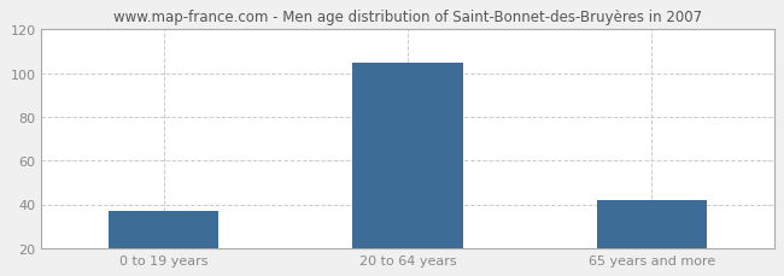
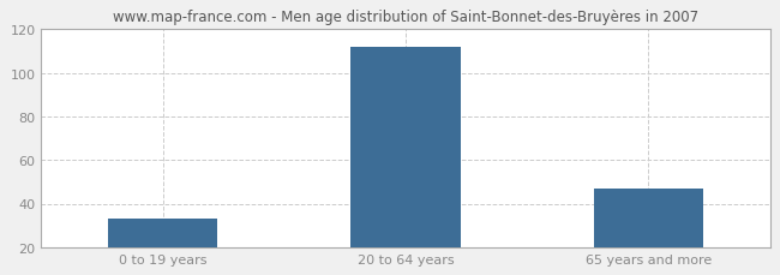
0 to 19 years: 37 -> 33
20 to 64 years: 105 -> 112
65 years and more: 42 -> 47
